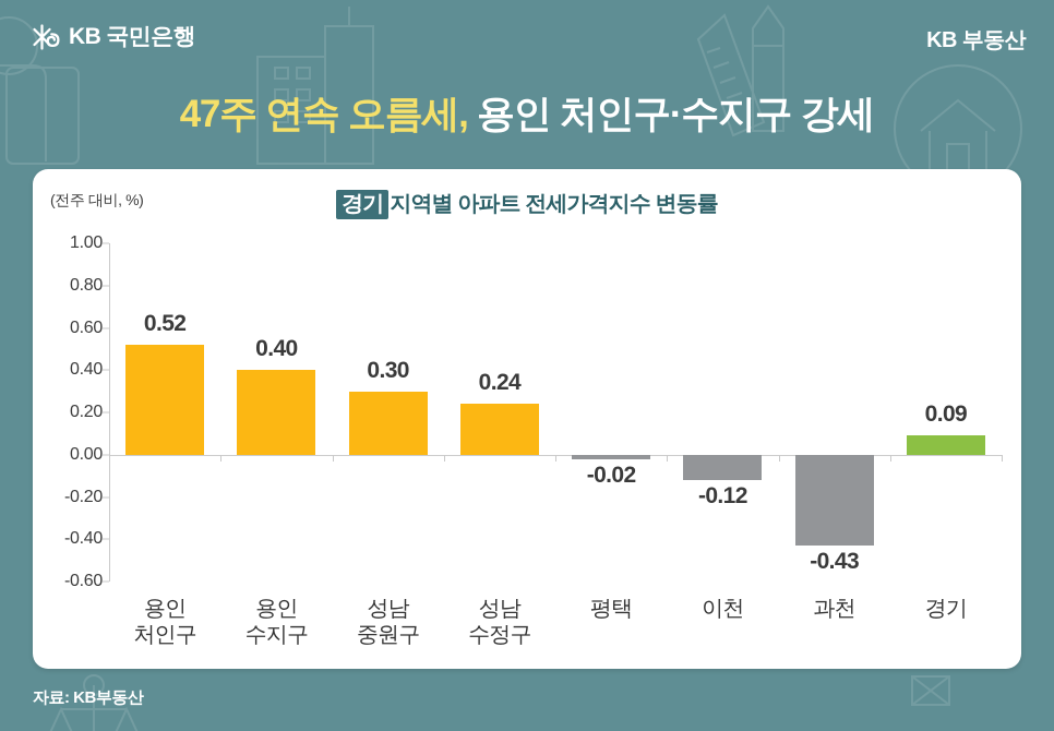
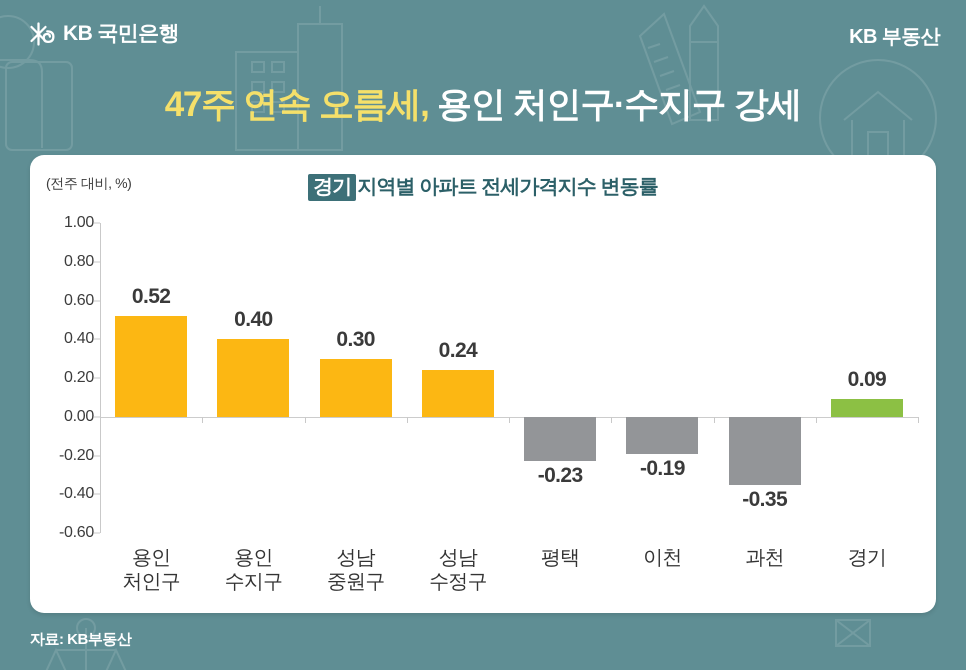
평택: -0.02 -> -0.23
이천: -0.12 -> -0.19
과천: -0.43 -> -0.35
